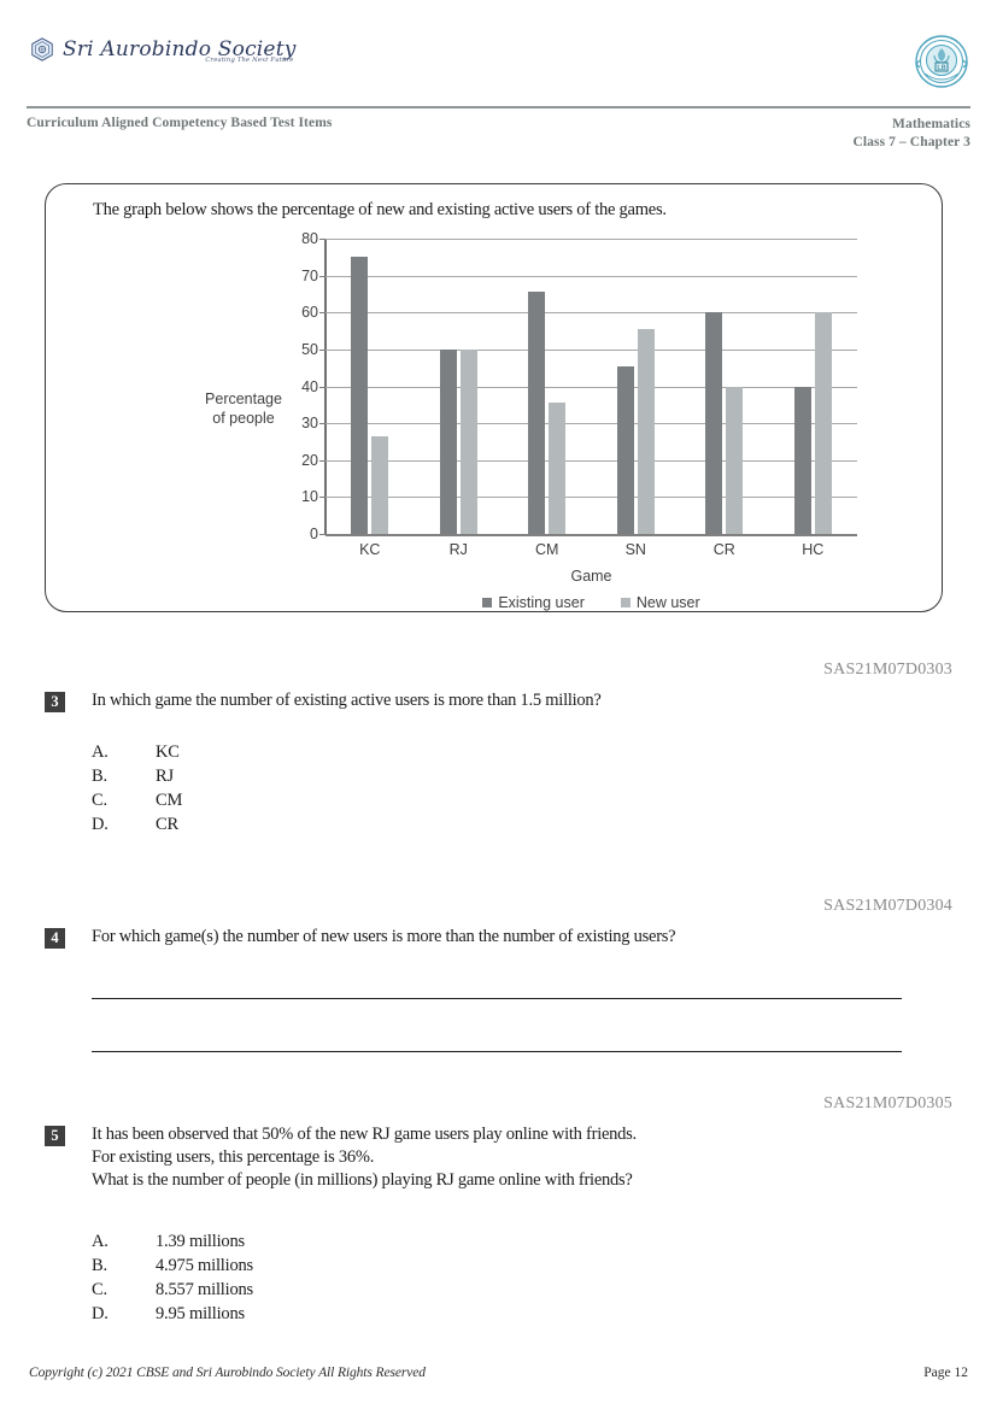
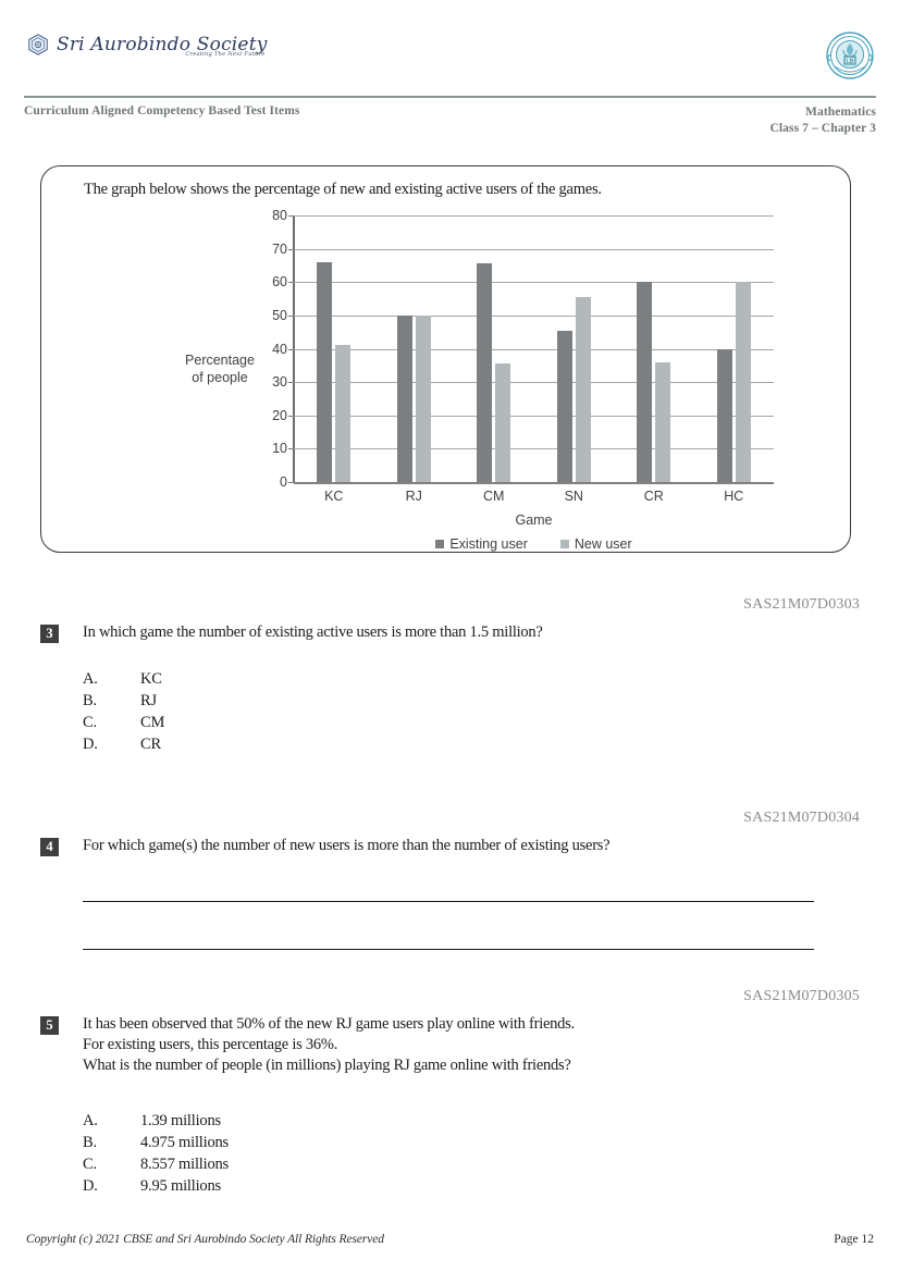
Existing user/KC: 75 -> 66
New user/KC: 26 -> 41
New user/CR: 40 -> 36
